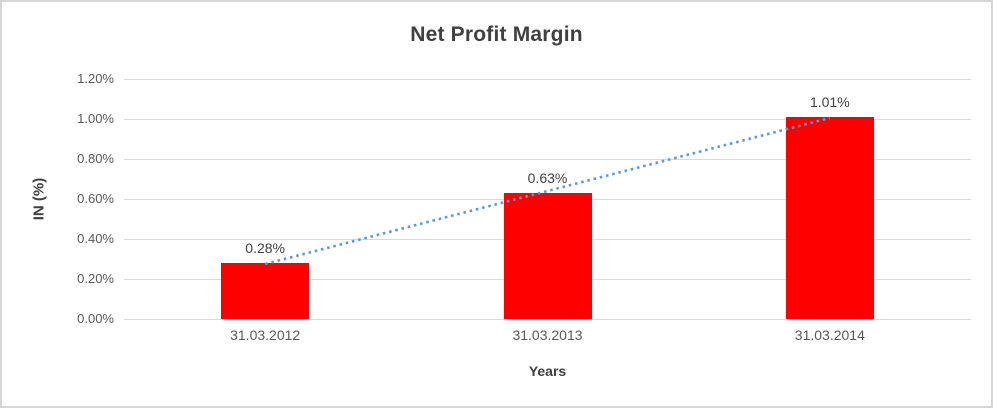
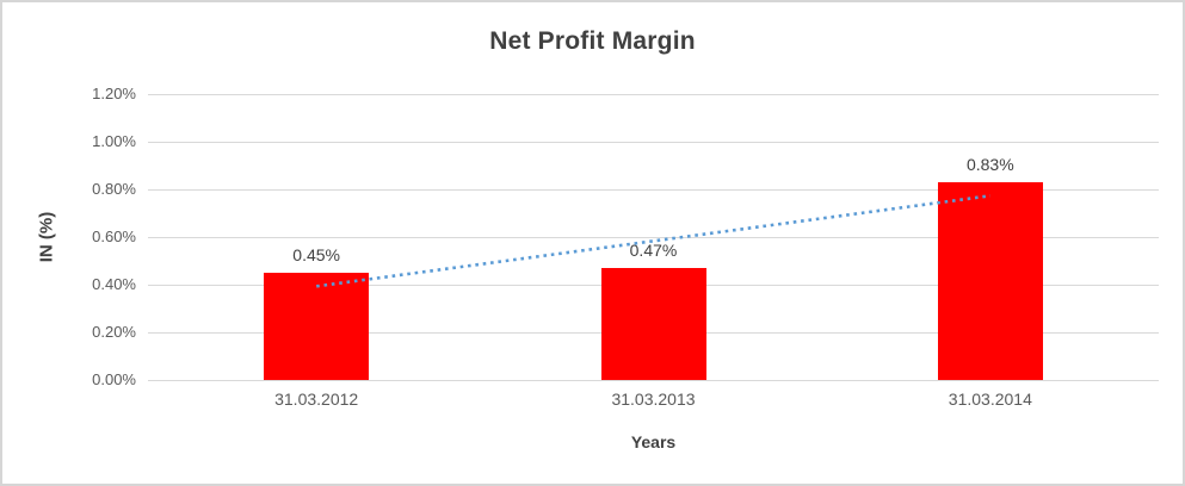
31.03.2012: 0.28% -> 0.45%
31.03.2013: 0.63% -> 0.47%
31.03.2014: 1.01% -> 0.83%
